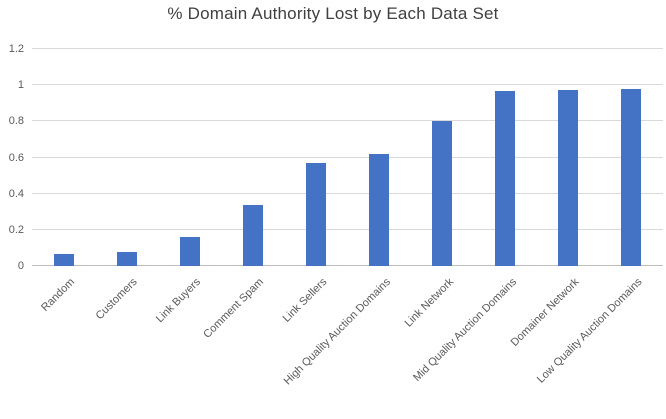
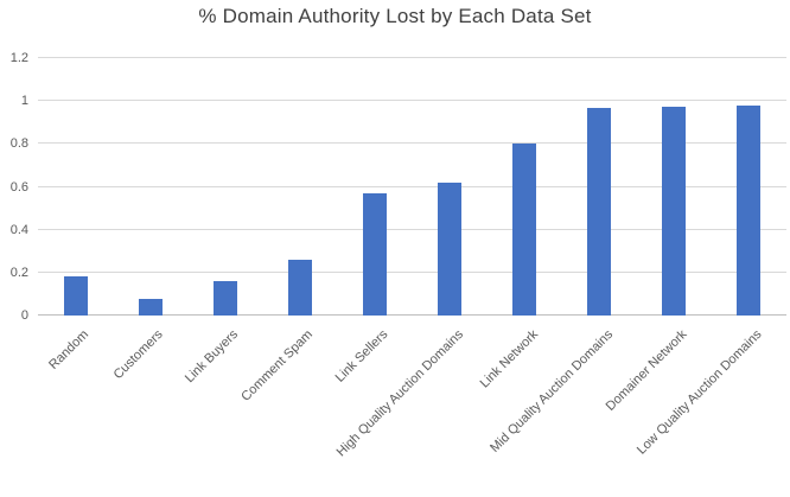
Random: 0.07 -> 0.18
Comment Spam: 0.34 -> 0.26
